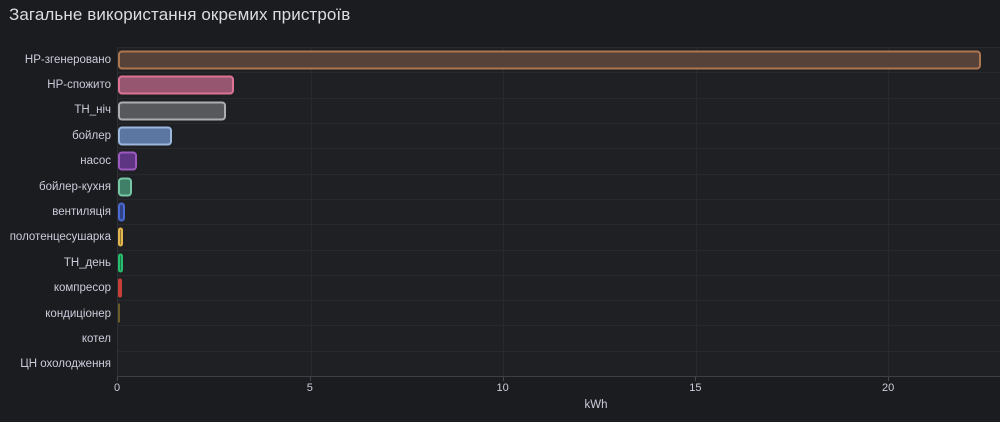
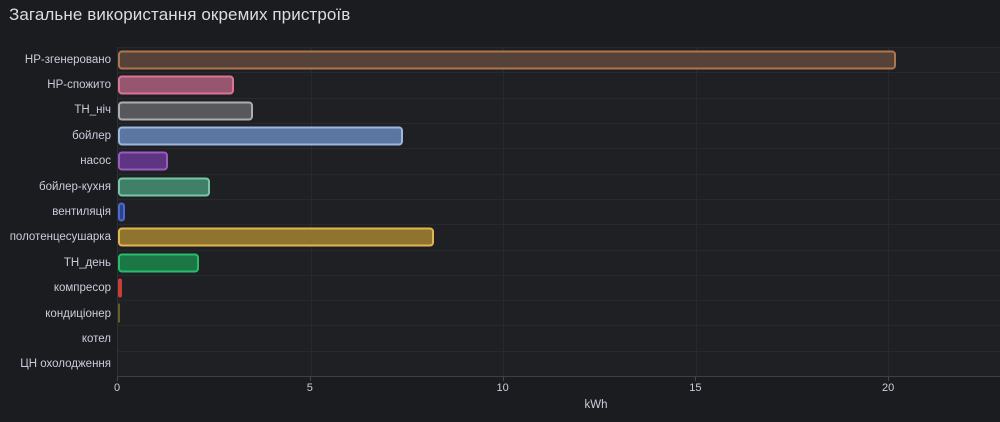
НР-згенеровано: 22.4 -> 20.2
ТН_ніч: 2.8 -> 3.5
бойлер: 1.4 -> 7.4
насос: 0.5 -> 1.3
бойлер-кухня: 0.4 -> 2.4
полотенцесушарка: 0.1 -> 8.2
ТН_день: 0.1 -> 2.1
